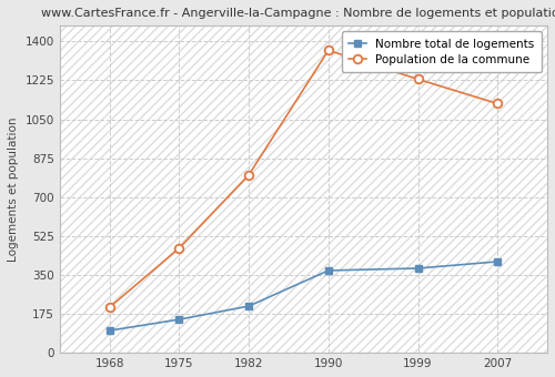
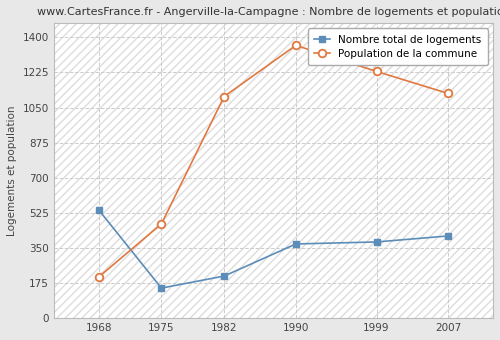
Nombre total de logements/1968: 100 -> 540
Population de la commune/1982: 800 -> 1105
